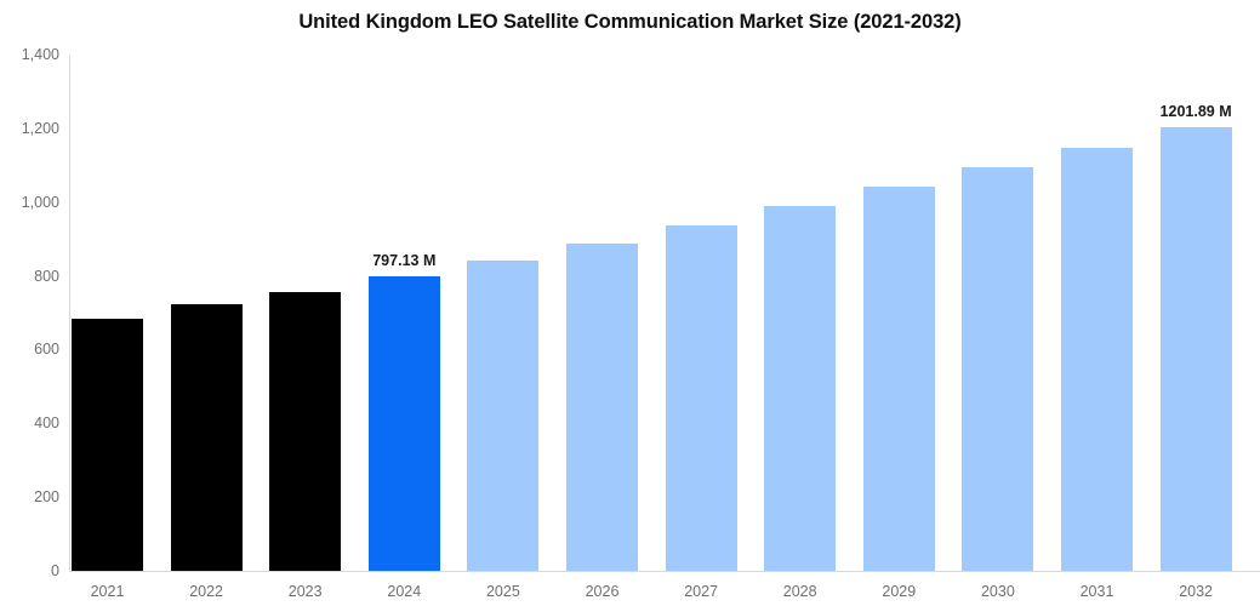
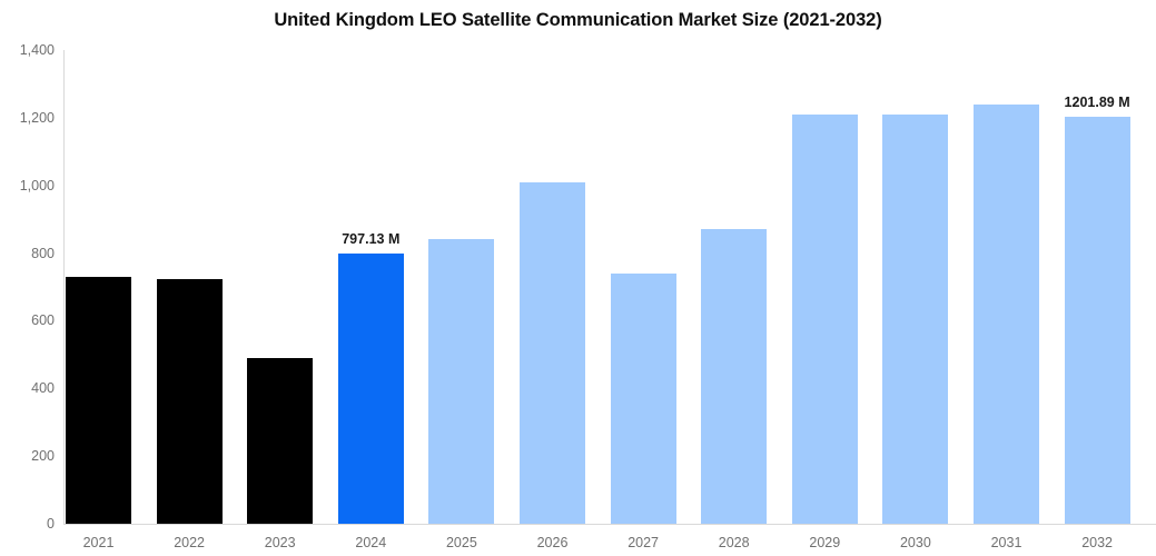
2021: 680 -> 730
2023: 760 -> 490
2026: 890 -> 1010
2027: 940 -> 740
2028: 990 -> 870
2029: 1040 -> 1210
2030: 1090 -> 1210
2031: 1150 -> 1240
